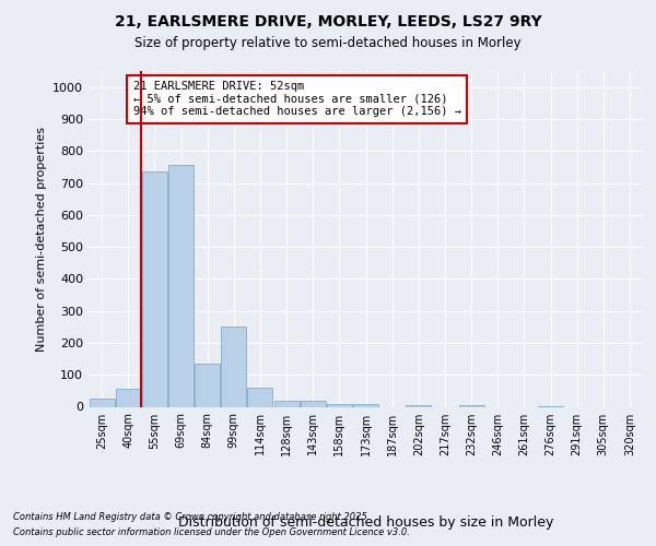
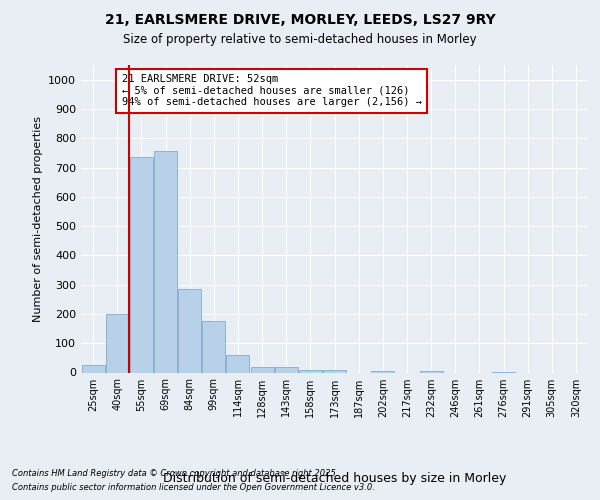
40sqm: 55 -> 200
84sqm: 135 -> 285
99sqm: 250 -> 175
